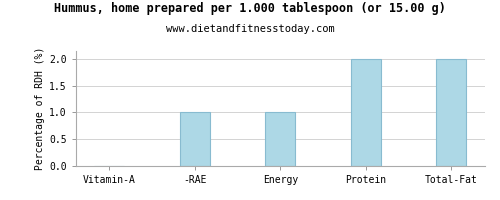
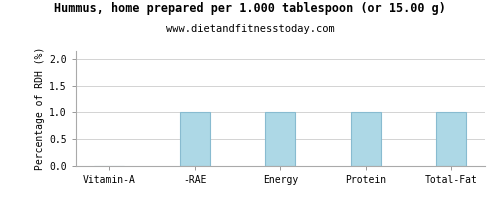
Protein: 2 -> 1
Total-Fat: 2 -> 1
